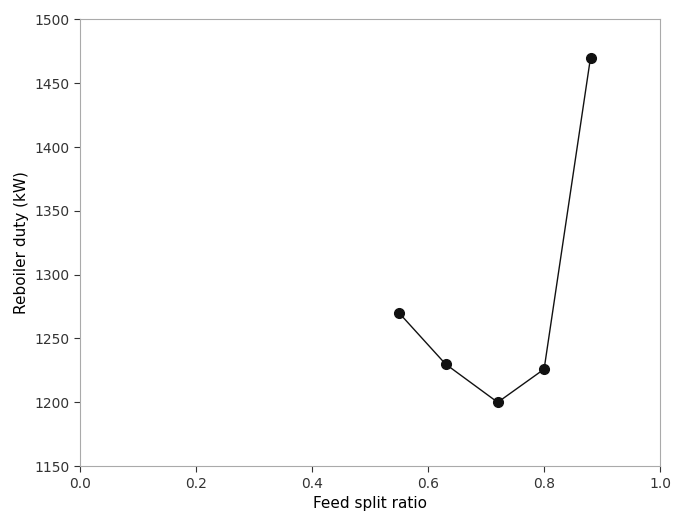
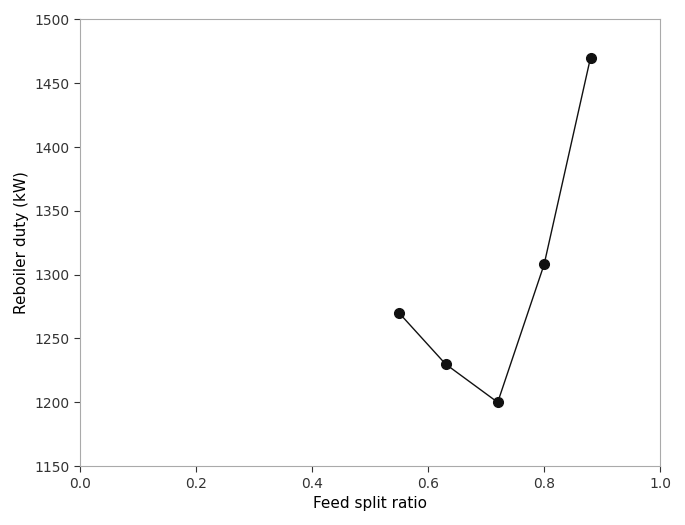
0.8: 1226 -> 1308
